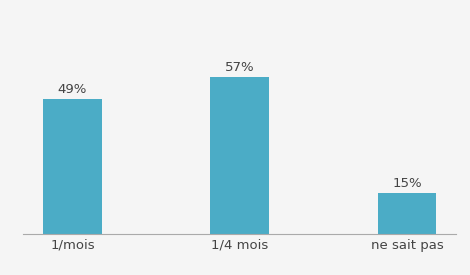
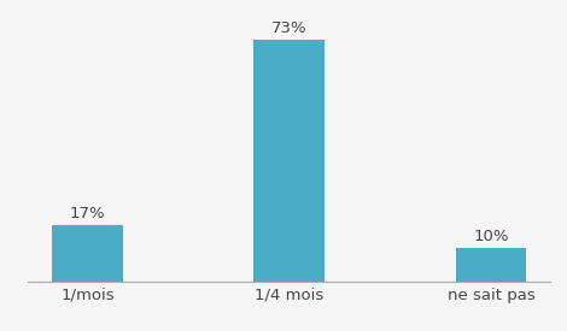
1/mois: 49% -> 17%
1/4 mois: 57% -> 73%
ne sait pas: 15% -> 10%
